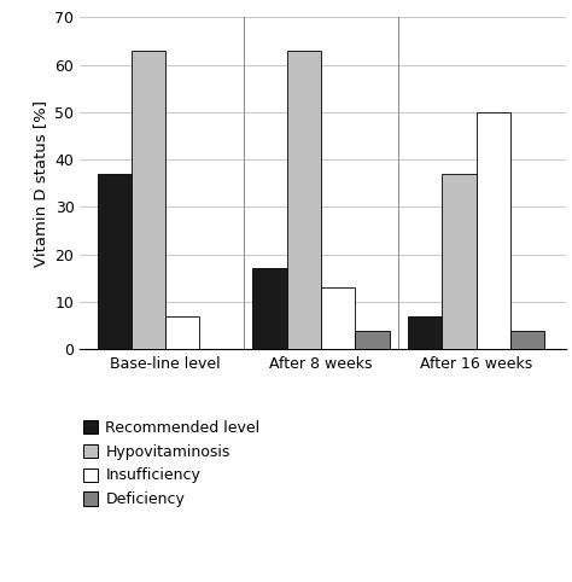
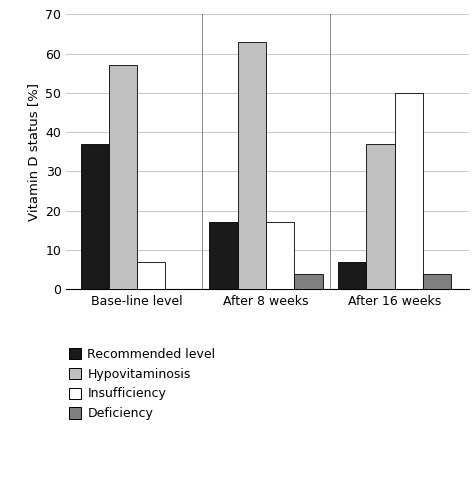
Hypovitaminosis/Base-line level: 63 -> 57
Insufficiency/After 8 weeks: 13 -> 17
